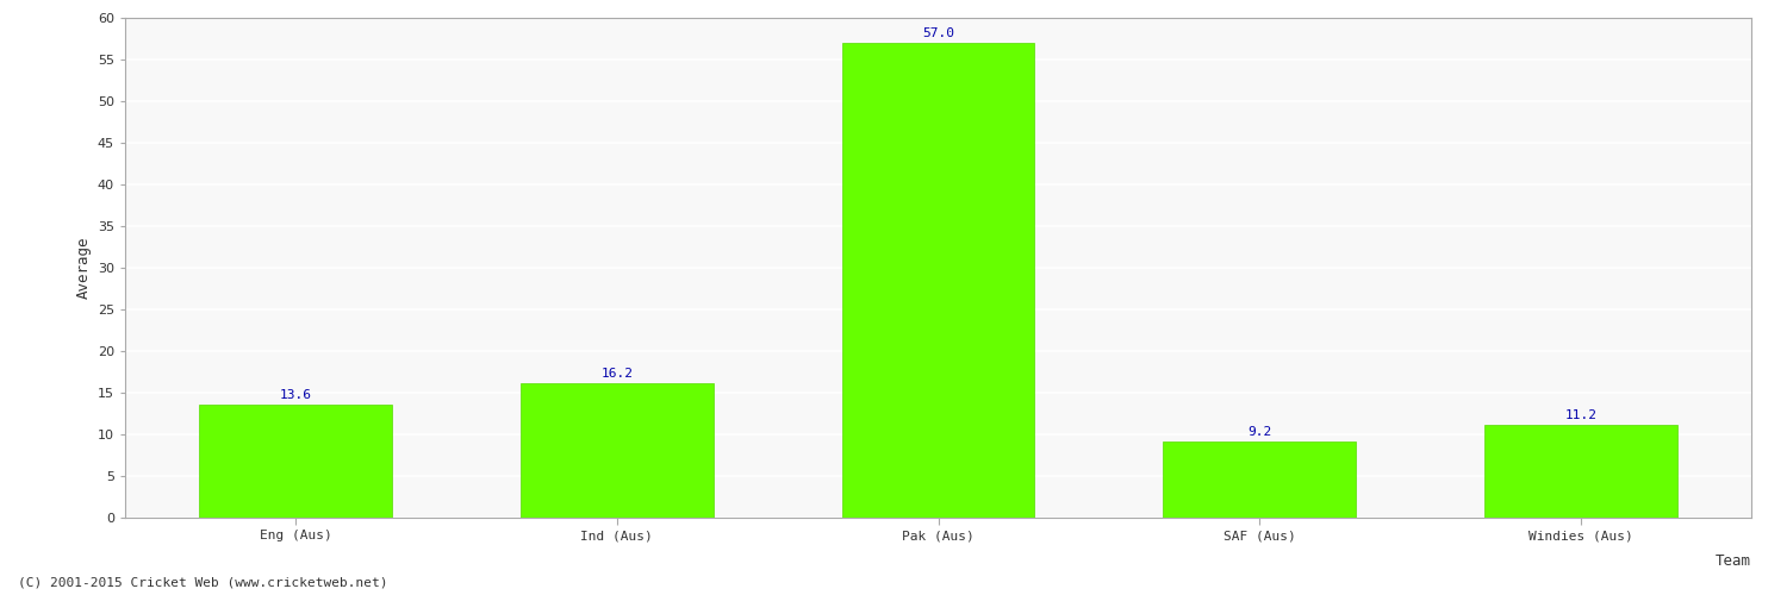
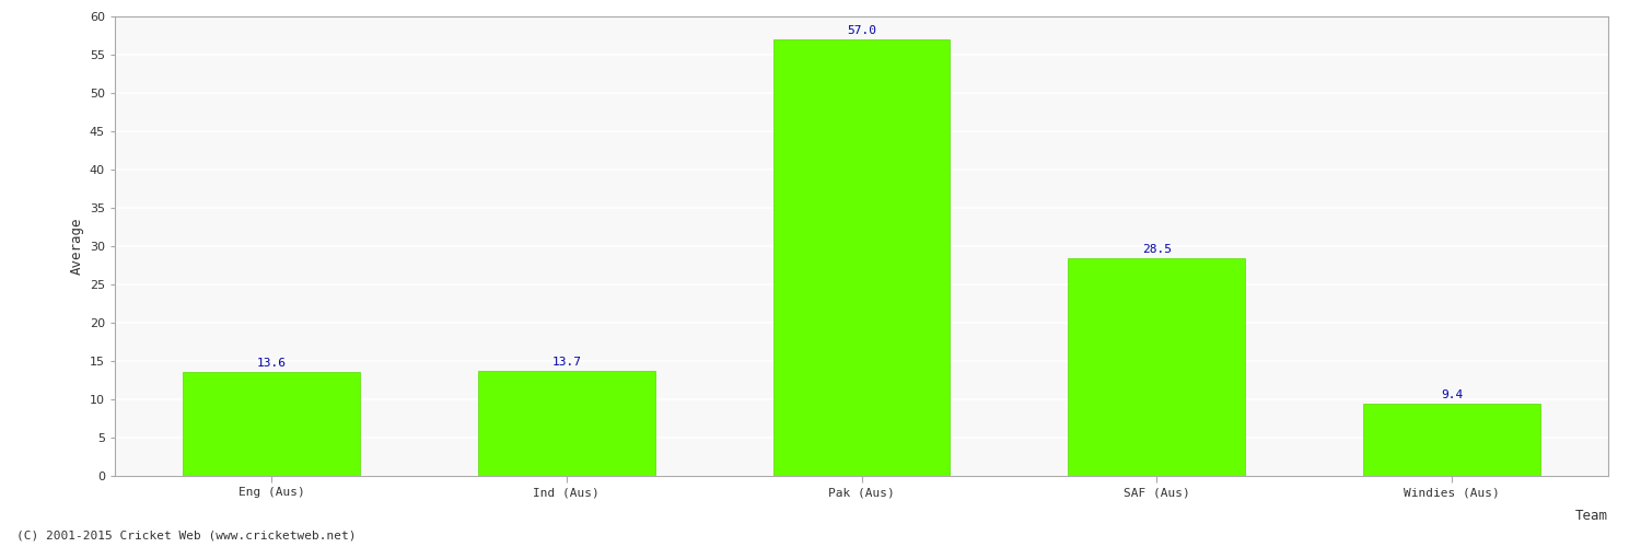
Ind (Aus): 16.2 -> 13.7
SAF (Aus): 9.2 -> 28.5
Windies (Aus): 11.2 -> 9.4
